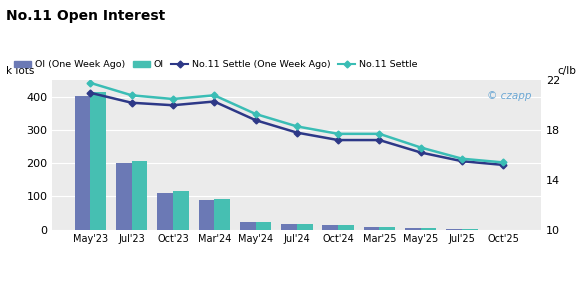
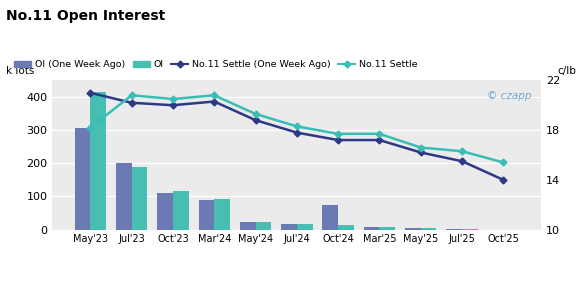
OI (One Week Ago)/May'23: 403 -> 305
No.11 Settle/May'23: 21.8 -> 18.2
OI/Jul'23: 208 -> 190
OI (One Week Ago)/Oct'24: 13 -> 75
No.11 Settle/Jul'25: 15.7 -> 16.3
No.11 Settle (One Week Ago)/Oct'25: 15.2 -> 14.0
